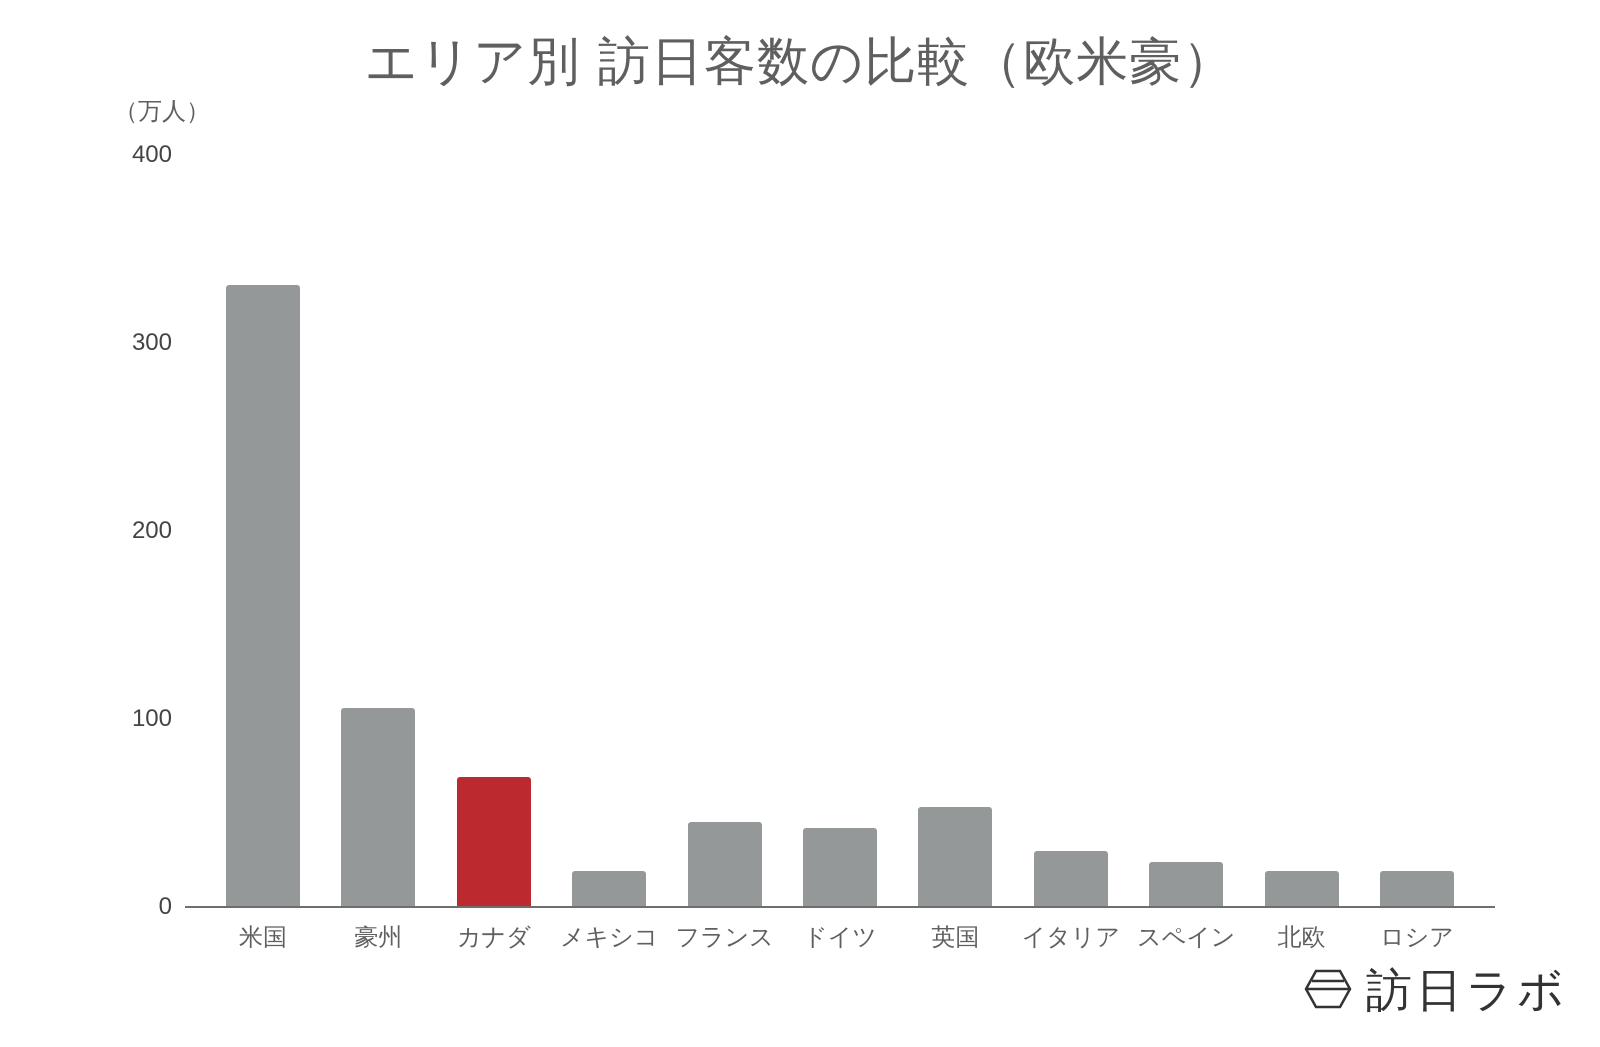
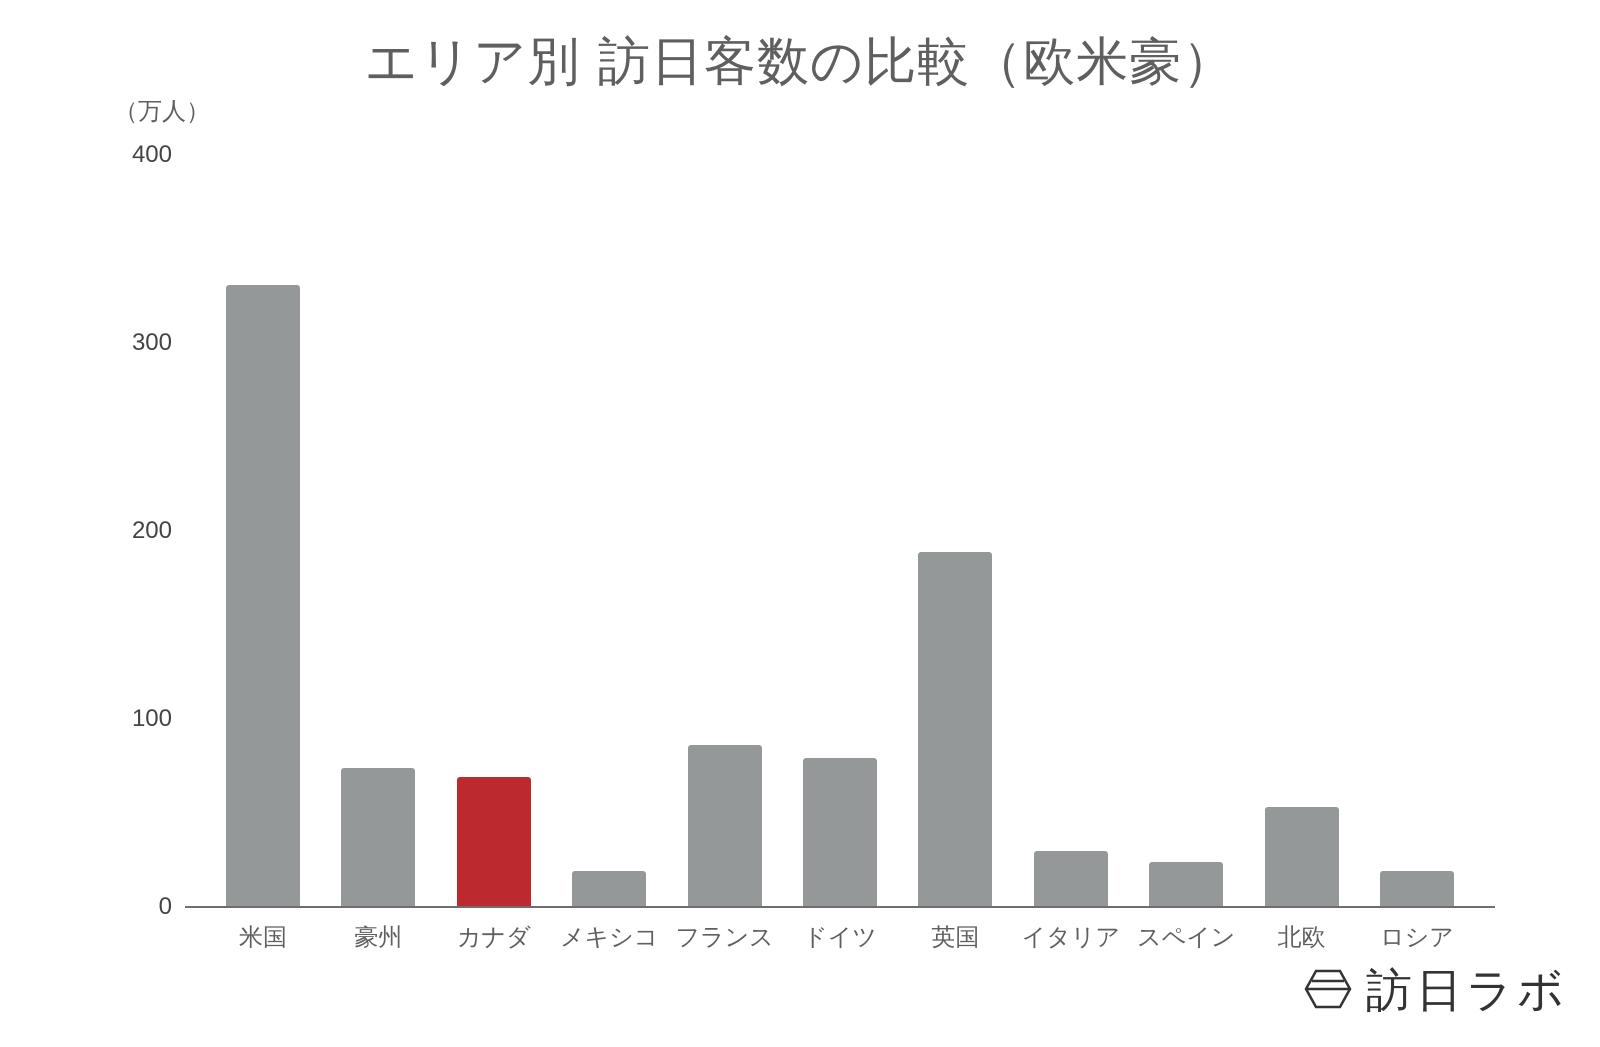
豪州: 106 -> 74
フランス: 45 -> 86
ドイツ: 42 -> 79
英国: 53 -> 189
北欧: 19 -> 53
